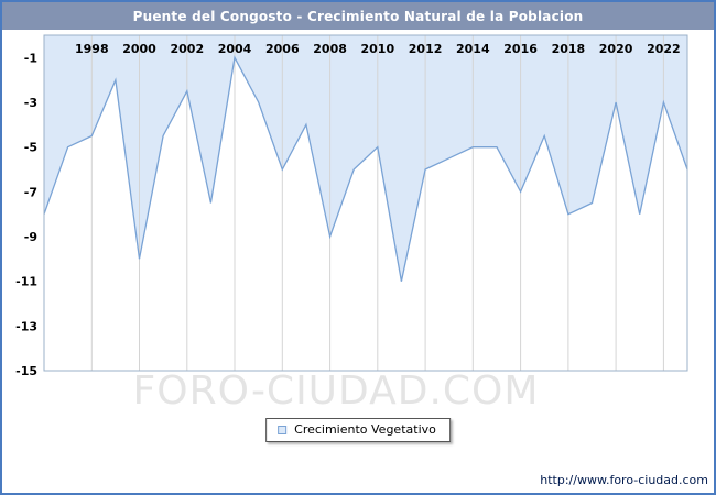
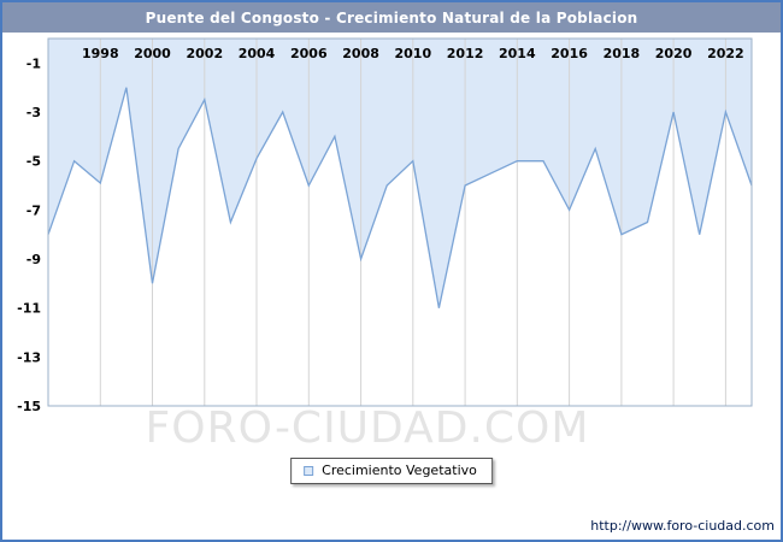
1998: -4.5 -> -5.9
2004: -1.0 -> -4.9
